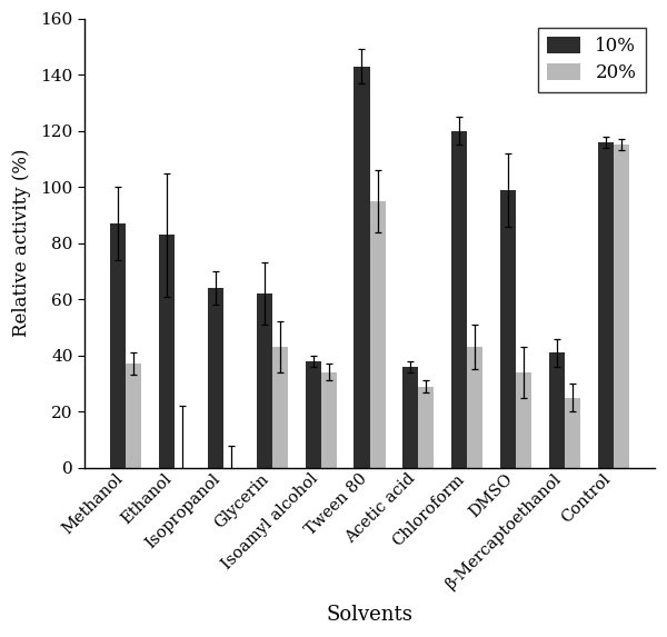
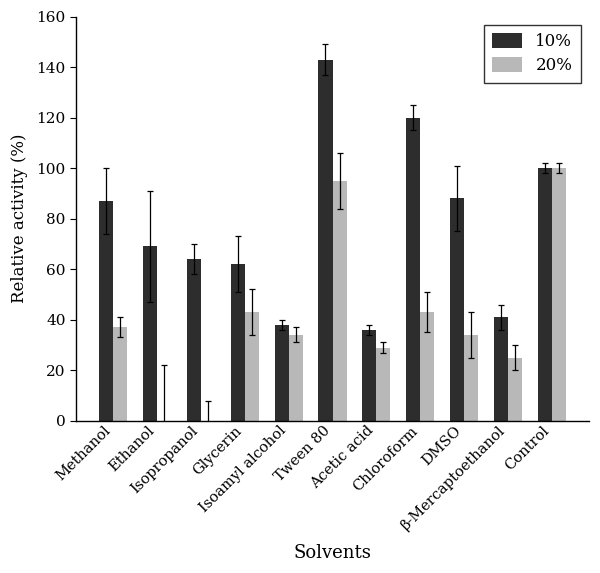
10%/Ethanol: 83 -> 69
10%/DMSO: 99 -> 88
10%/Control: 116 -> 100
20%/Control: 115 -> 100
